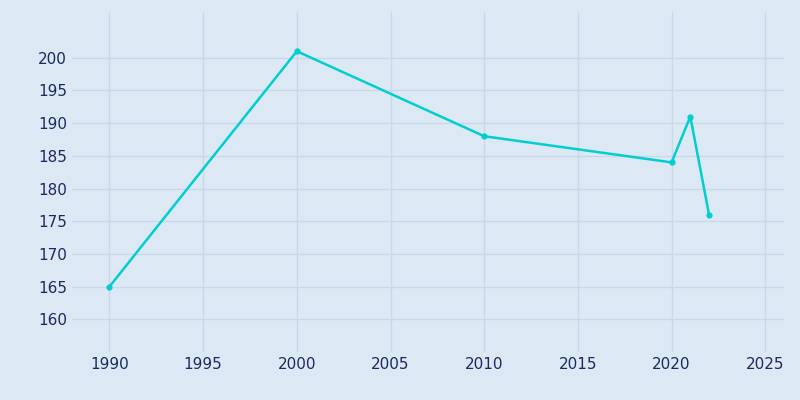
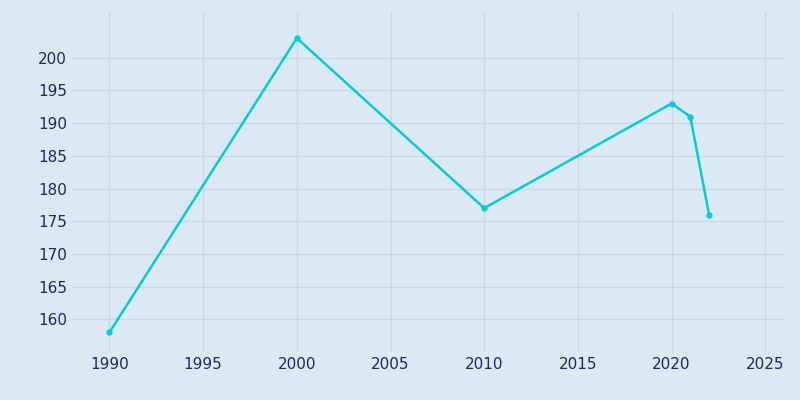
1990: 165 -> 158
2000: 201 -> 203
2010: 188 -> 177
2020: 184 -> 193
